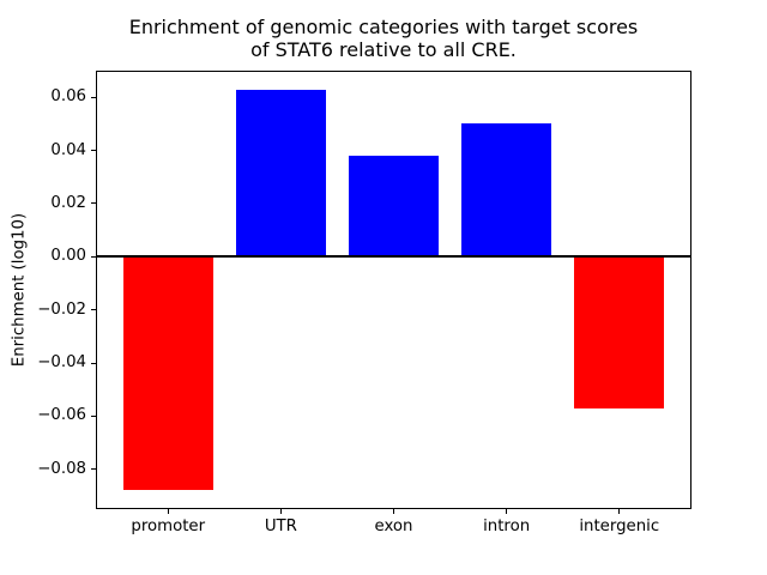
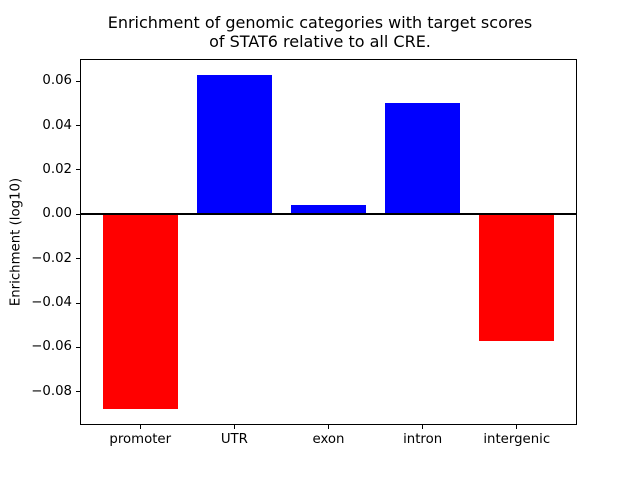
exon: 0.038 -> 0.004
